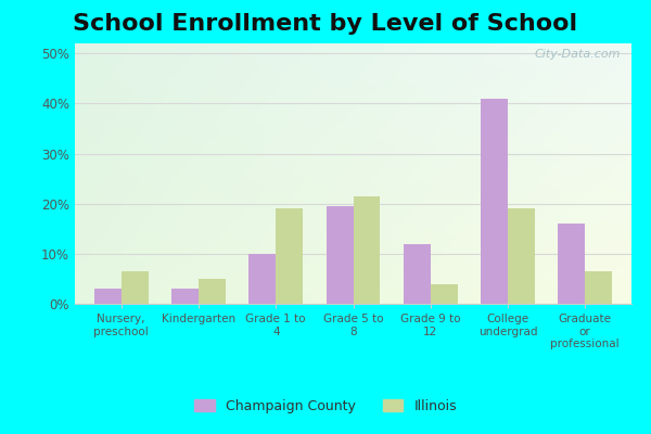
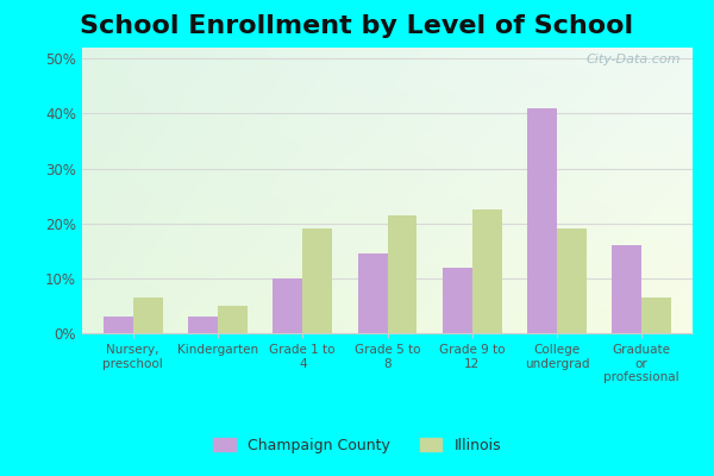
Champaign County/Grade 5 to 8: 19.5% -> 14.5%
Illinois/Grade 9 to 12: 4.0% -> 22.5%
